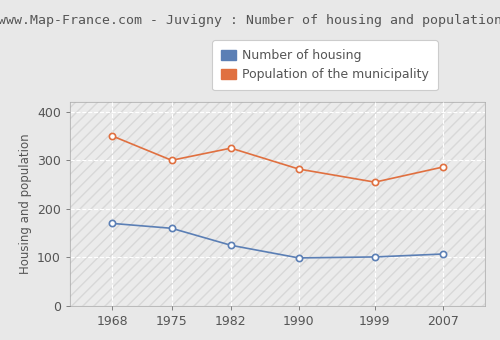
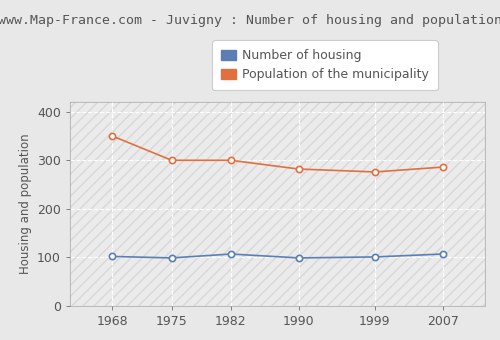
Number of housing/1968: 170 -> 102
Number of housing/1975: 160 -> 99
Number of housing/1982: 125 -> 107
Population of the municipality/1982: 325 -> 300
Population of the municipality/1999: 255 -> 276
